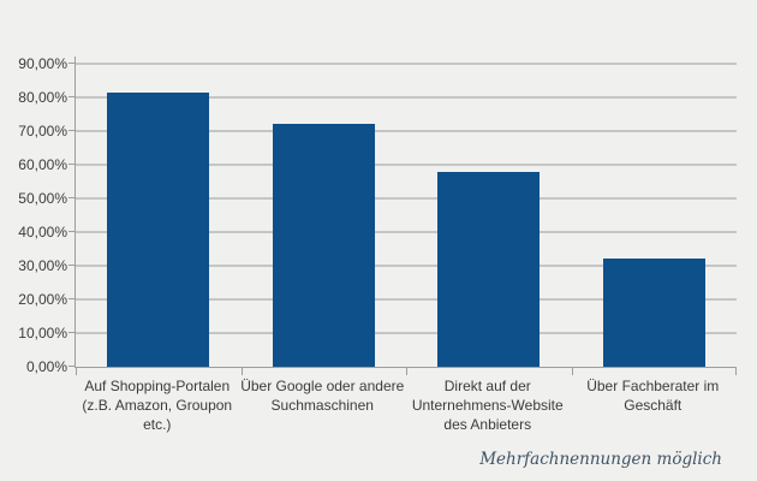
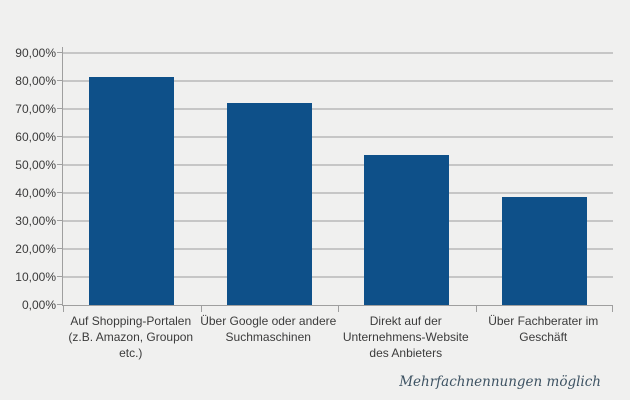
Direkt auf der Unternehmens-Website des Anbieters: 58% -> 54%
Über Fachberater im Geschäft: 32% -> 39%
